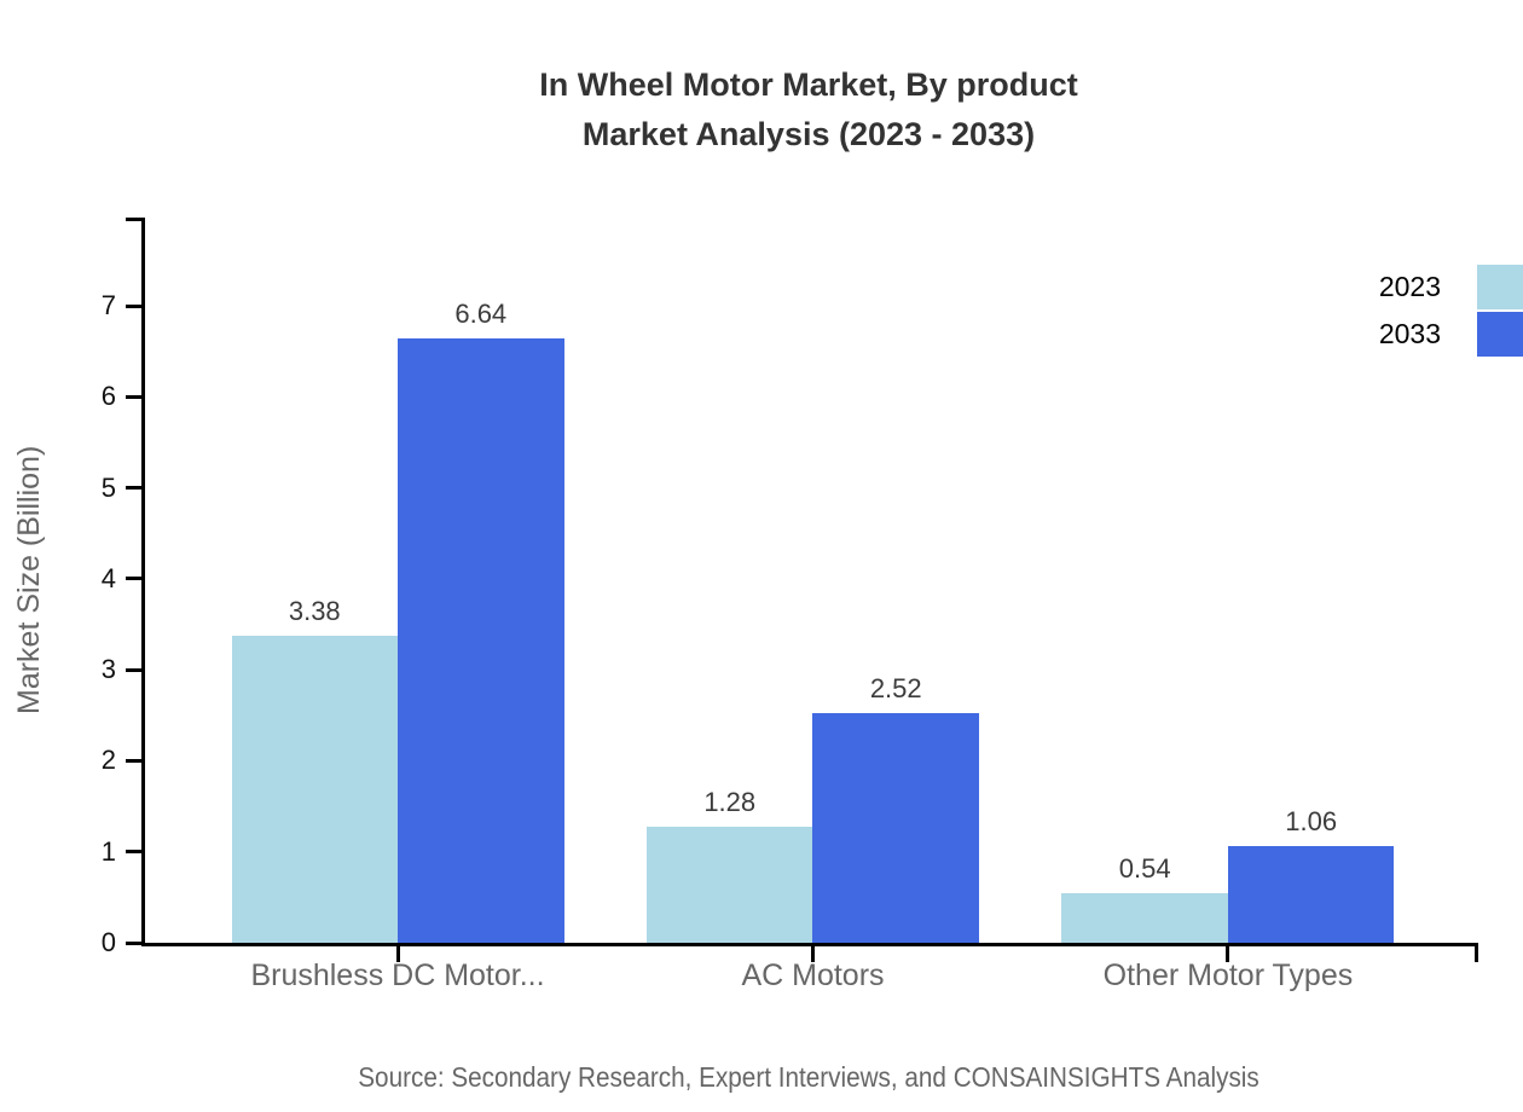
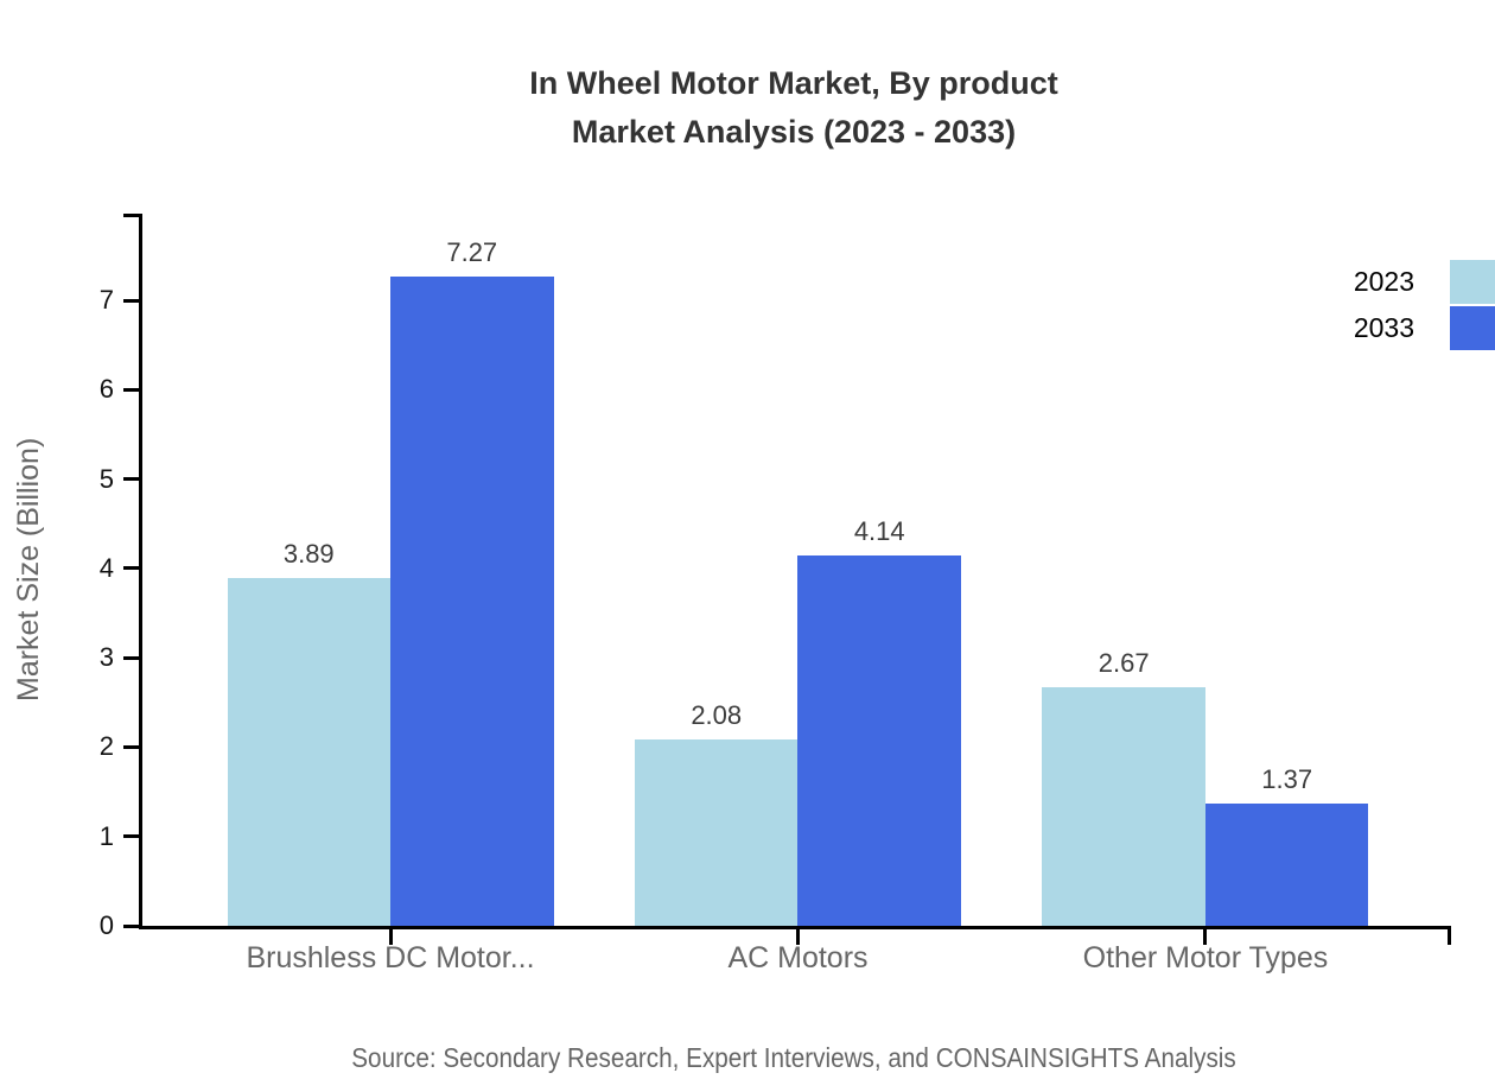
2023/Brushless DC Motor...: 3.38 -> 3.89
2033/Brushless DC Motor...: 6.64 -> 7.27
2023/AC Motors: 1.28 -> 2.08
2033/AC Motors: 2.52 -> 4.14
2023/Other Motor Types: 0.54 -> 2.67
2033/Other Motor Types: 1.06 -> 1.37
